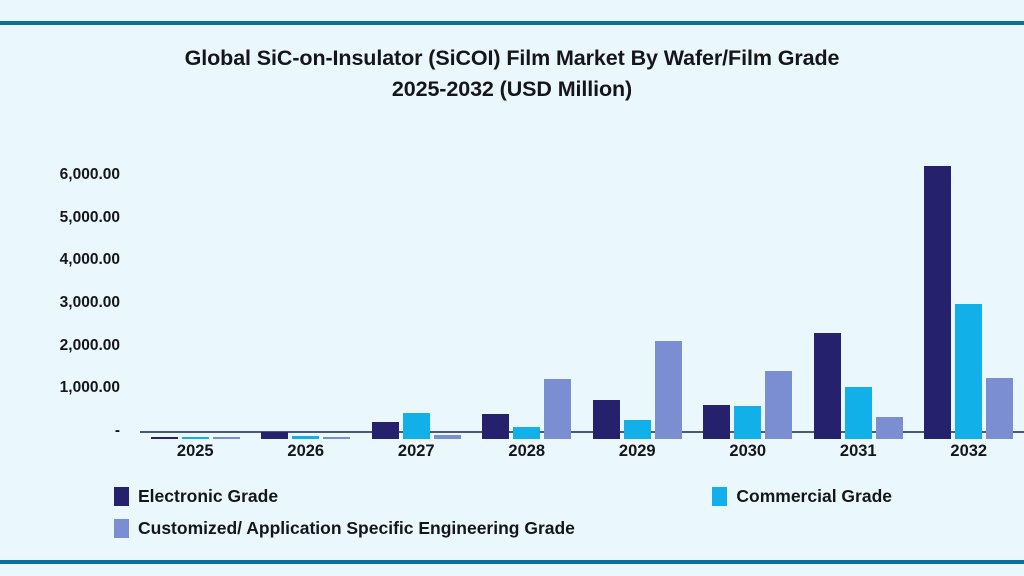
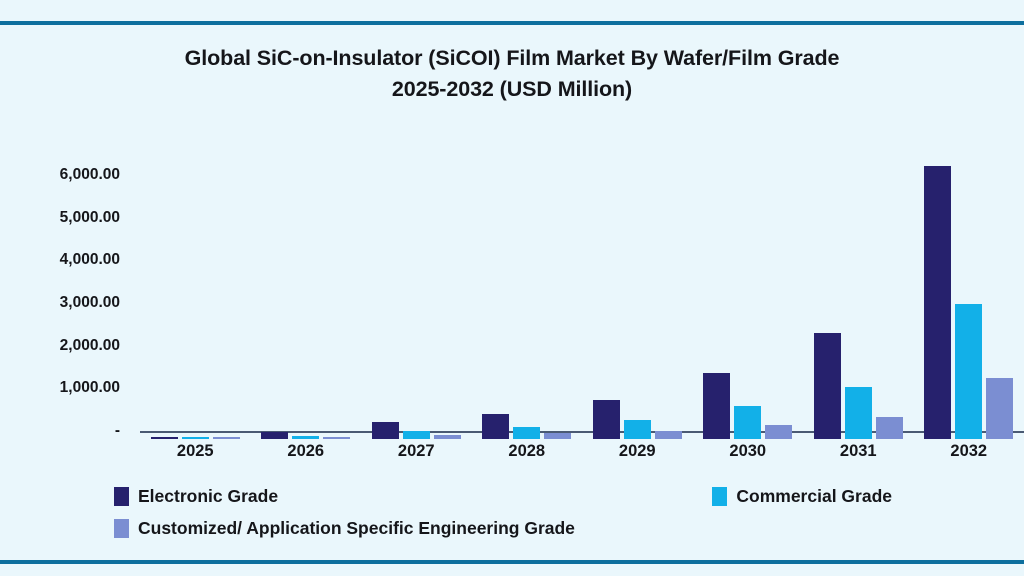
Commercial Grade/2027: 600 -> 200
Customized/ Application Specific Engineering Grade/2028: 1400 -> 100
Customized/ Application Specific Engineering Grade/2029: 2300 -> 200
Electronic Grade/2030: 800 -> 1500
Customized/ Application Specific Engineering Grade/2030: 1600 -> 300
